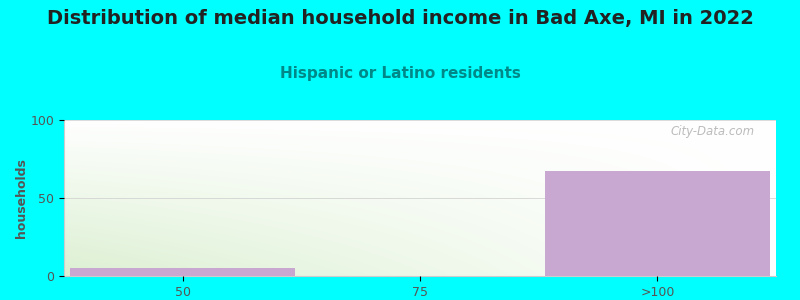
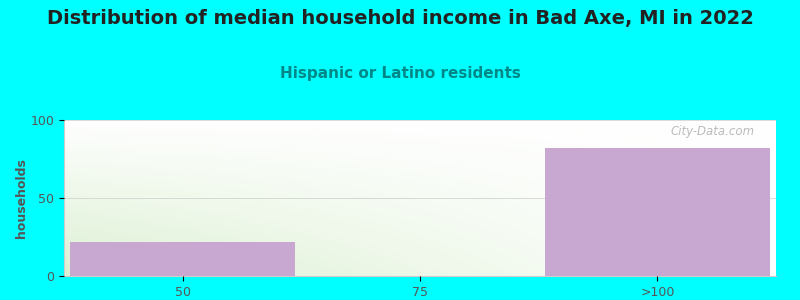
50: 5 -> 22
>100: 67 -> 82
